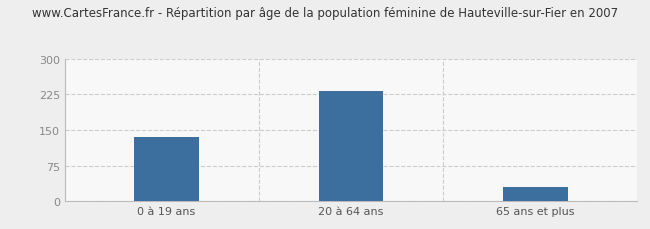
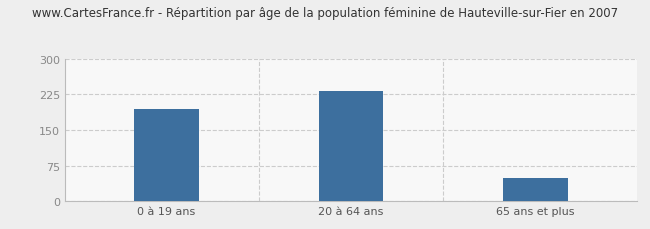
0 à 19 ans: 135 -> 195
65 ans et plus: 30 -> 50
